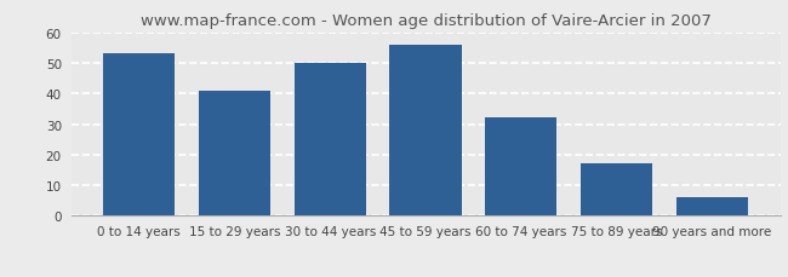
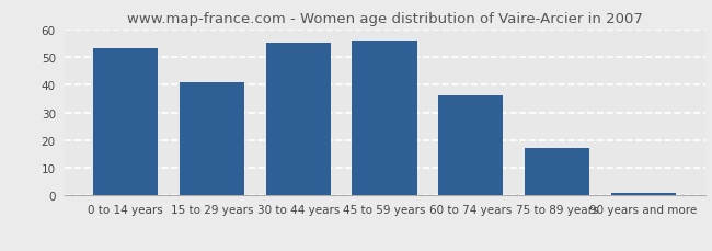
30 to 44 years: 50 -> 55
60 to 74 years: 32 -> 36
90 years and more: 6 -> 1
